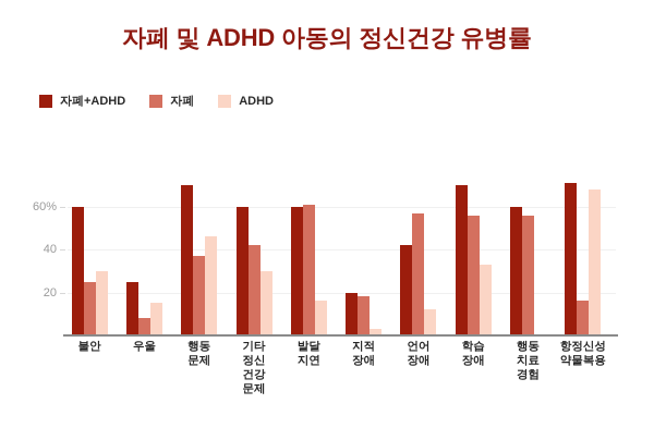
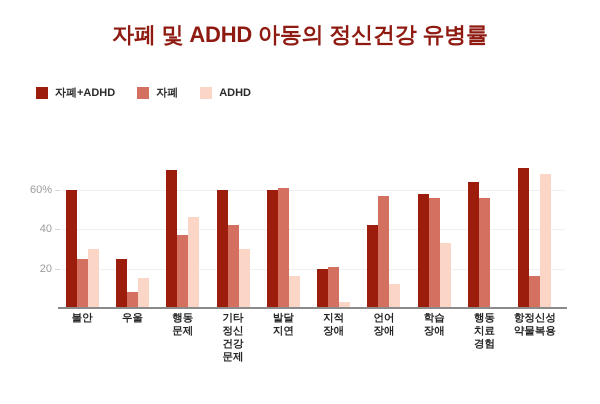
자폐/지적 장애: 18% -> 21%
자폐+ADHD/학습 장애: 70% -> 58%
자폐+ADHD/행동 치료 경험: 60% -> 64%
